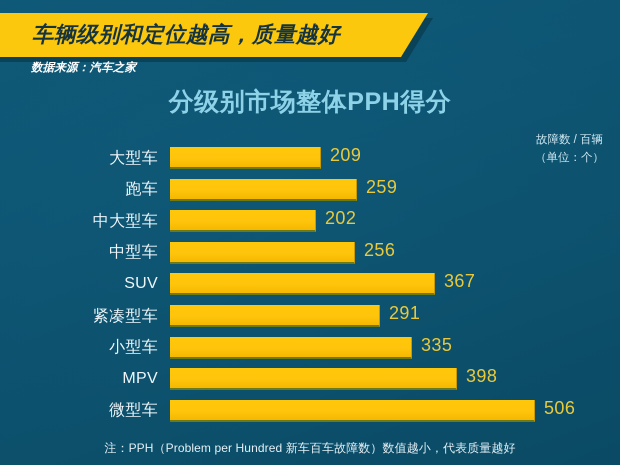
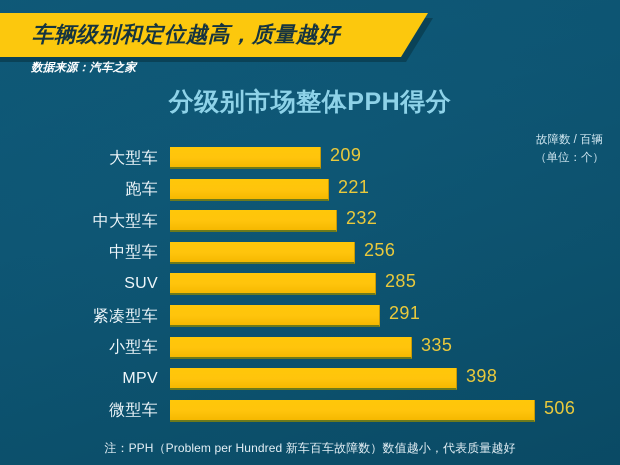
跑车: 259 -> 221
中大型车: 202 -> 232
SUV: 367 -> 285
